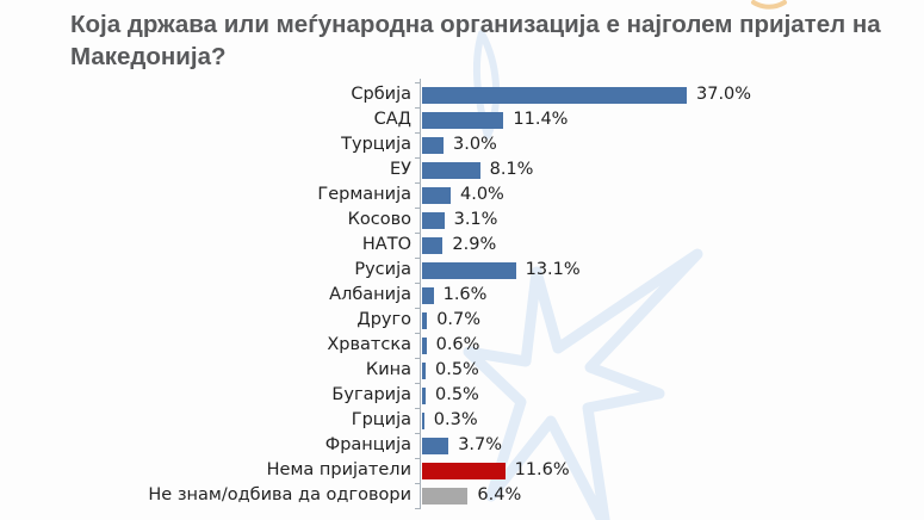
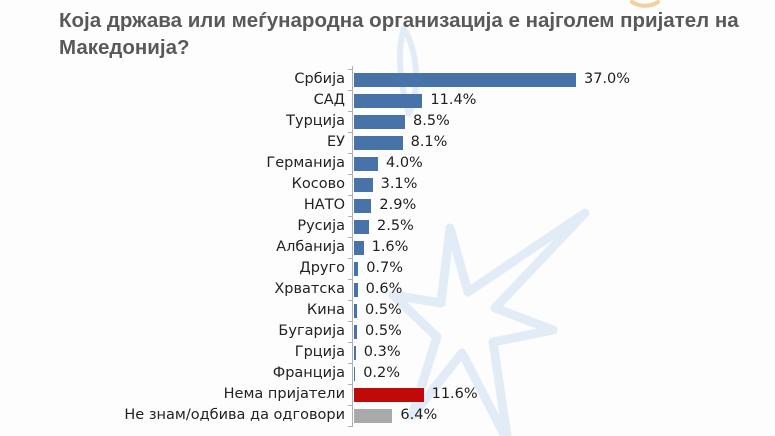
Турција: 3.0% -> 8.5%
Русија: 13.1% -> 2.5%
Франција: 3.7% -> 0.2%
